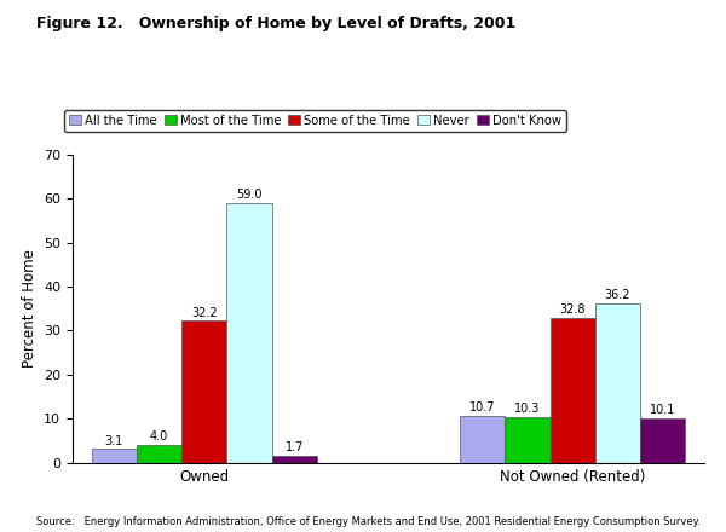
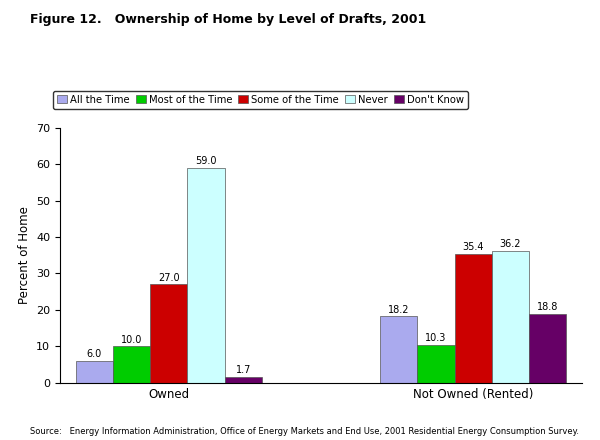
All the Time/Owned: 3.1 -> 6.0
Most of the Time/Owned: 4.0 -> 10.0
Some of the Time/Owned: 32.2 -> 27.0
All the Time/Not Owned (Rented): 10.7 -> 18.2
Some of the Time/Not Owned (Rented): 32.8 -> 35.4
Don't Know/Not Owned (Rented): 10.1 -> 18.8
